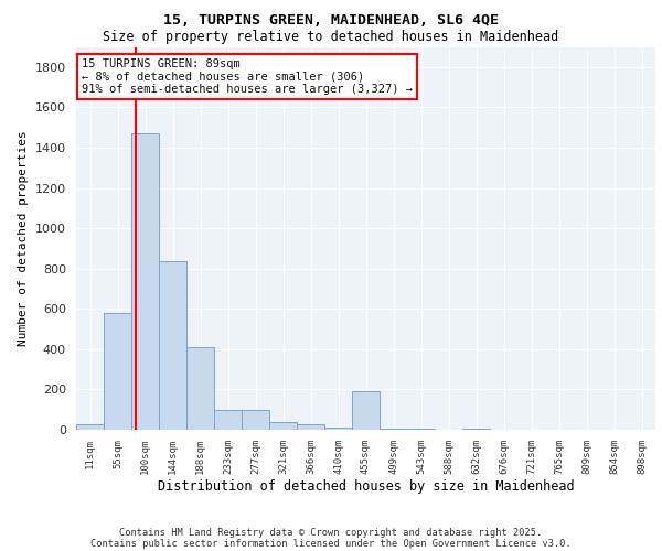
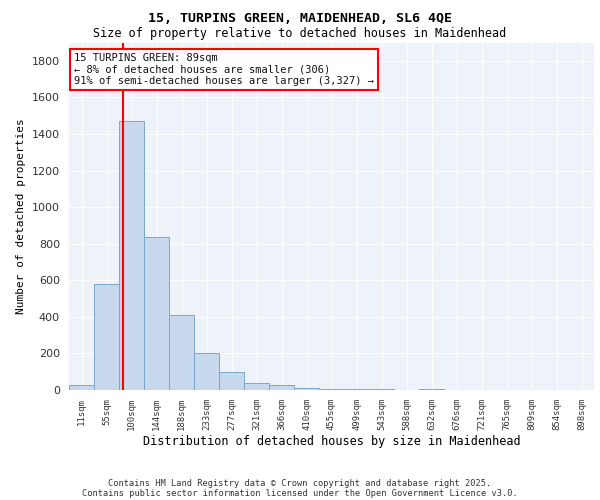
233sqm: 100 -> 200
455sqm: 190 -> 0
